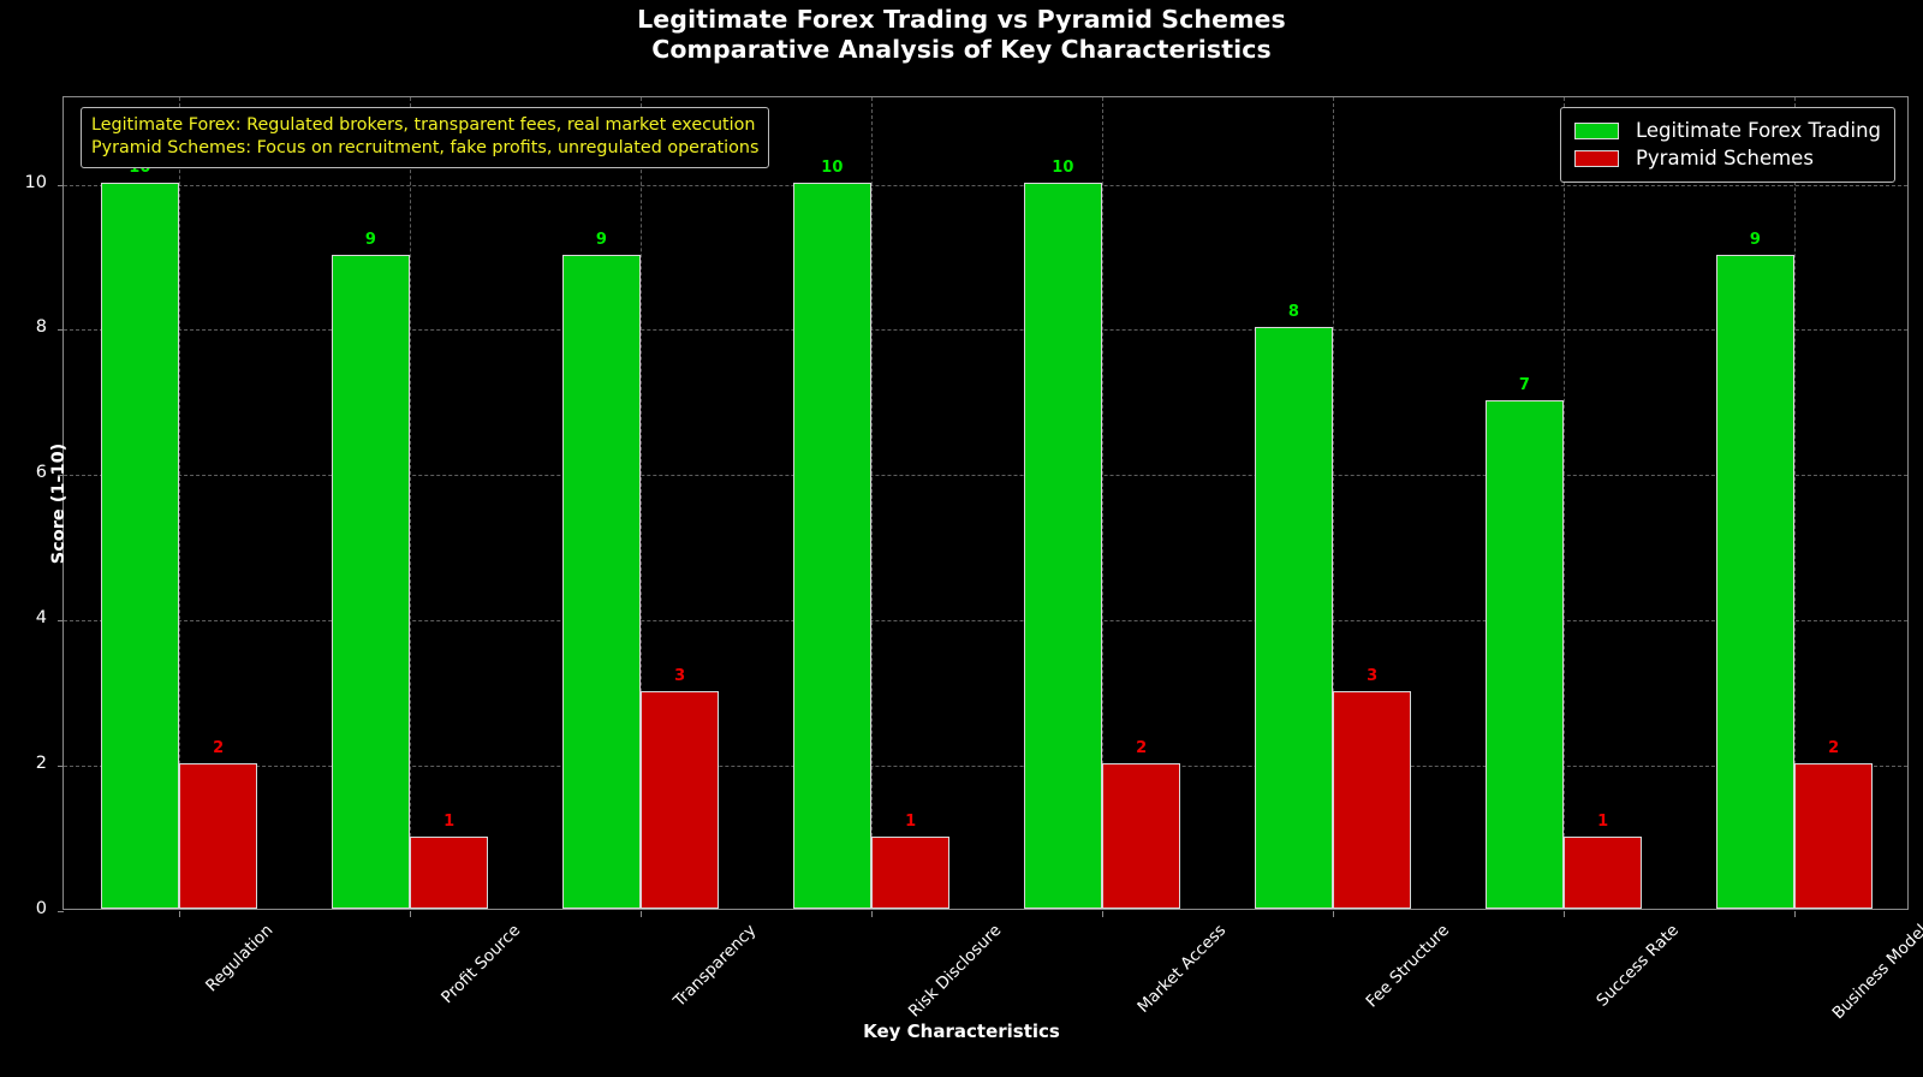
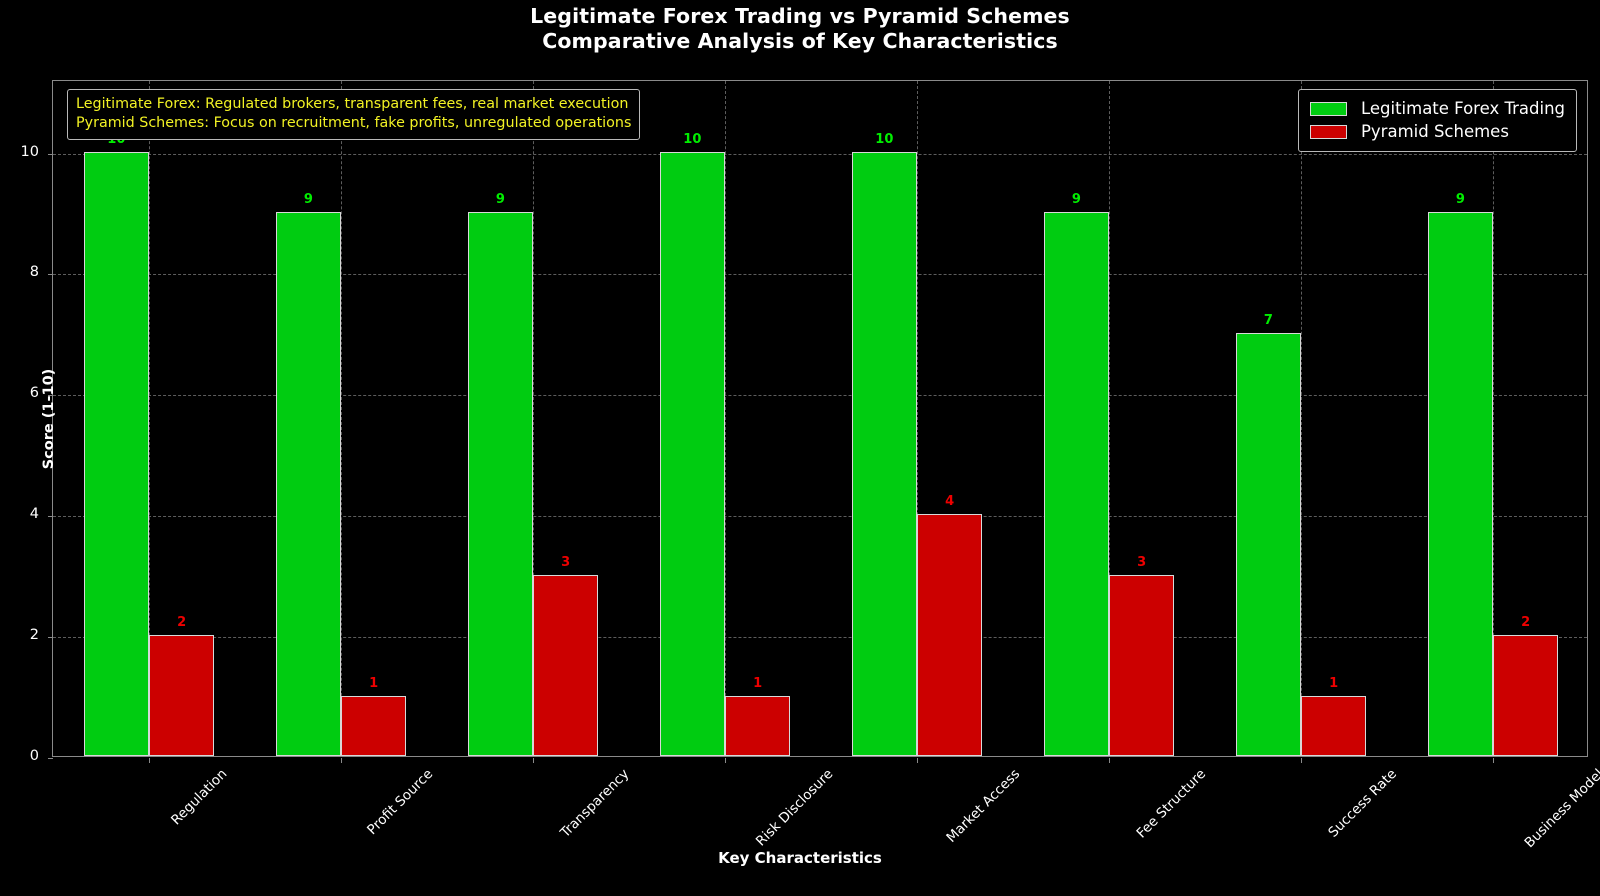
Pyramid Schemes/Market Access: 2 -> 4
Legitimate Forex Trading/Fee Structure: 8 -> 9
